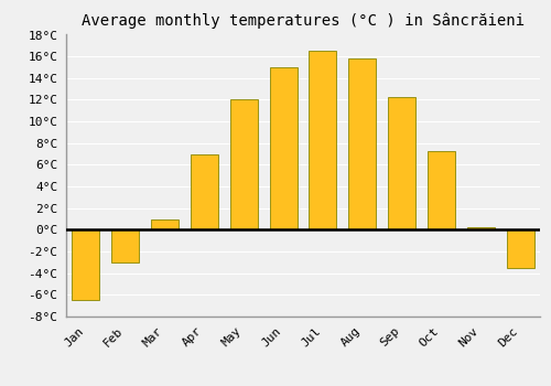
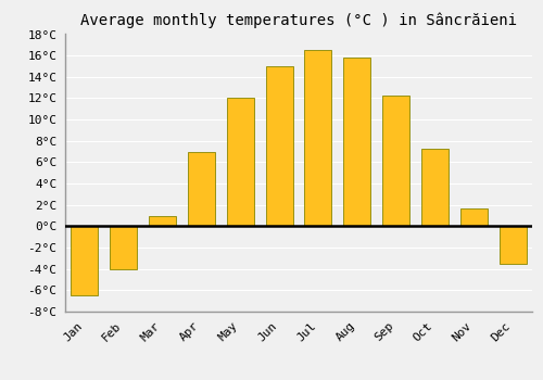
Feb: -3.0°C -> -4.0°C
Nov: 0.2°C -> 1.7°C
